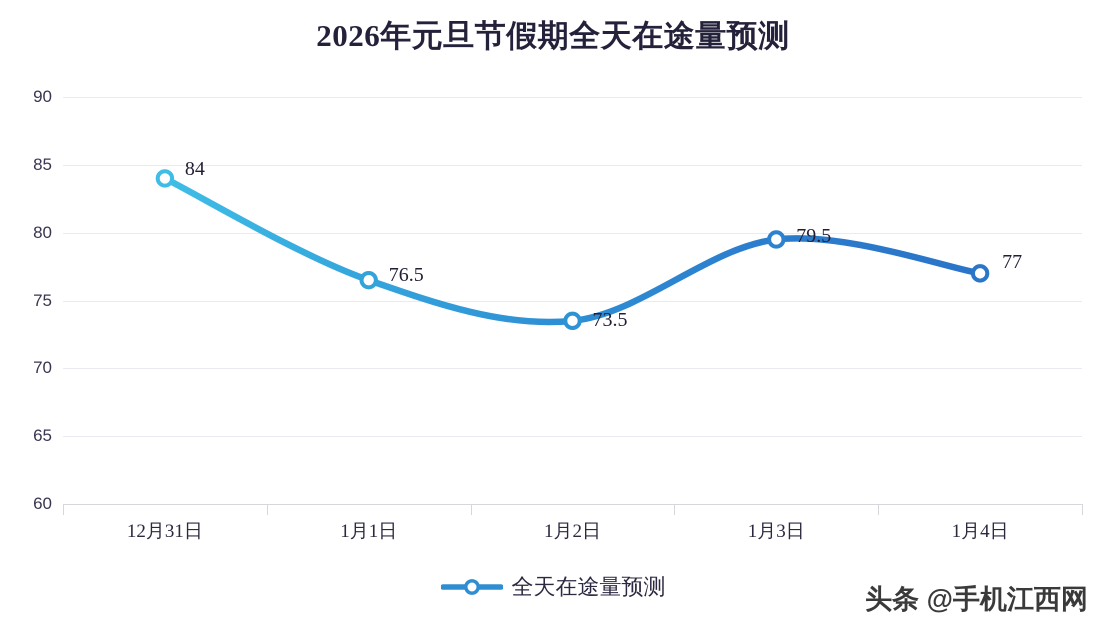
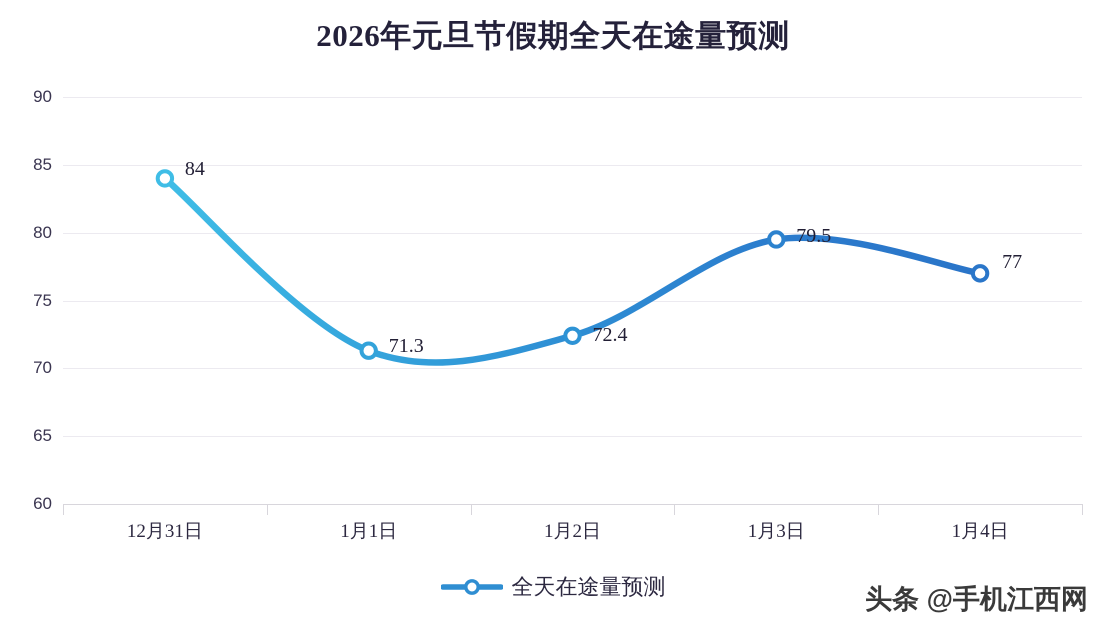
1月1日: 76.5 -> 71.3
1月2日: 73.5 -> 72.4
